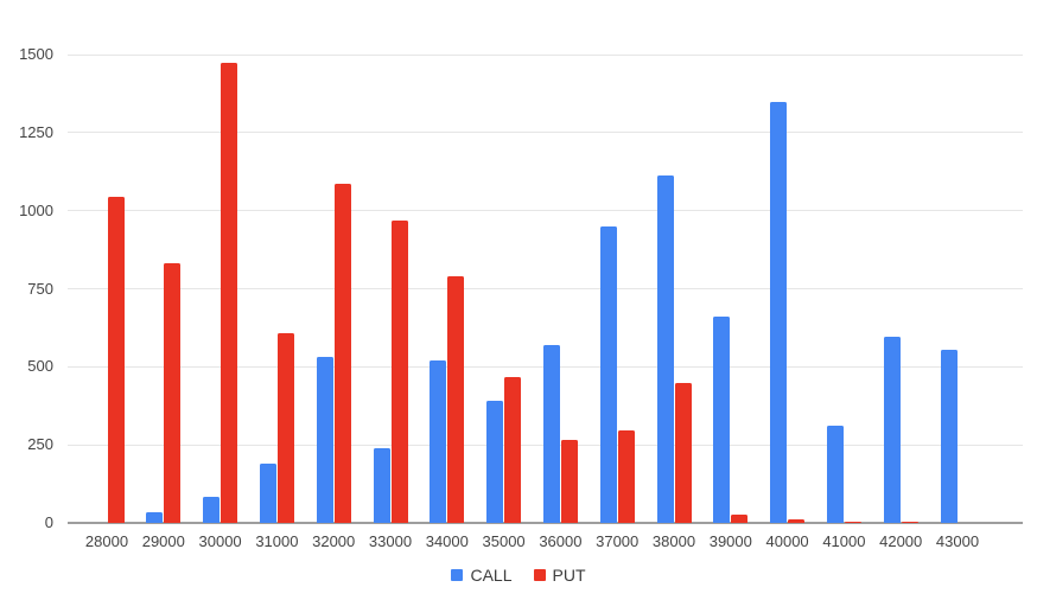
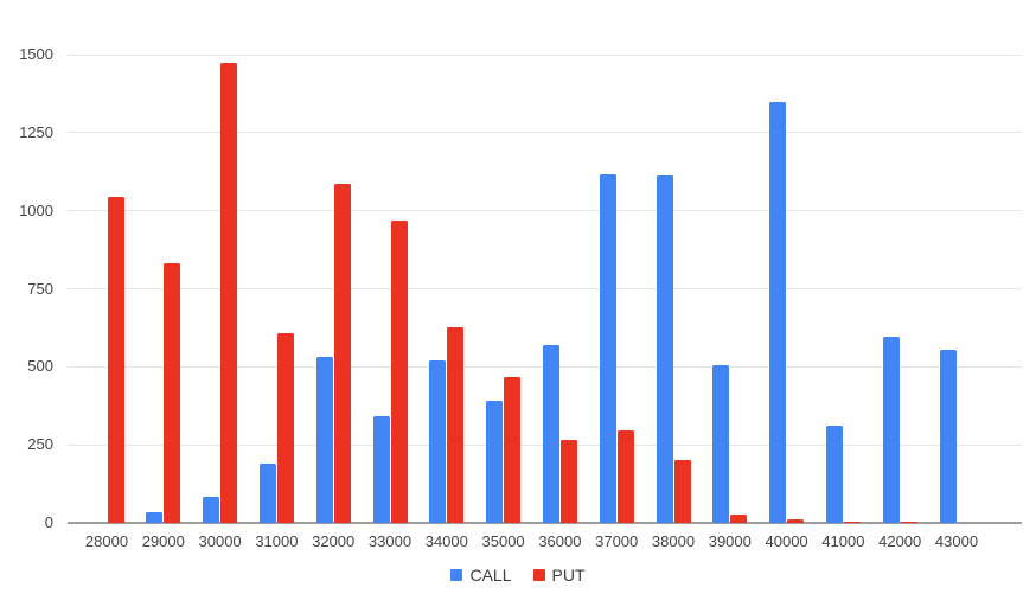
CALL/33000: 240 -> 340
PUT/34000: 790 -> 630
CALL/37000: 950 -> 1120
PUT/38000: 450 -> 200
CALL/39000: 660 -> 500
